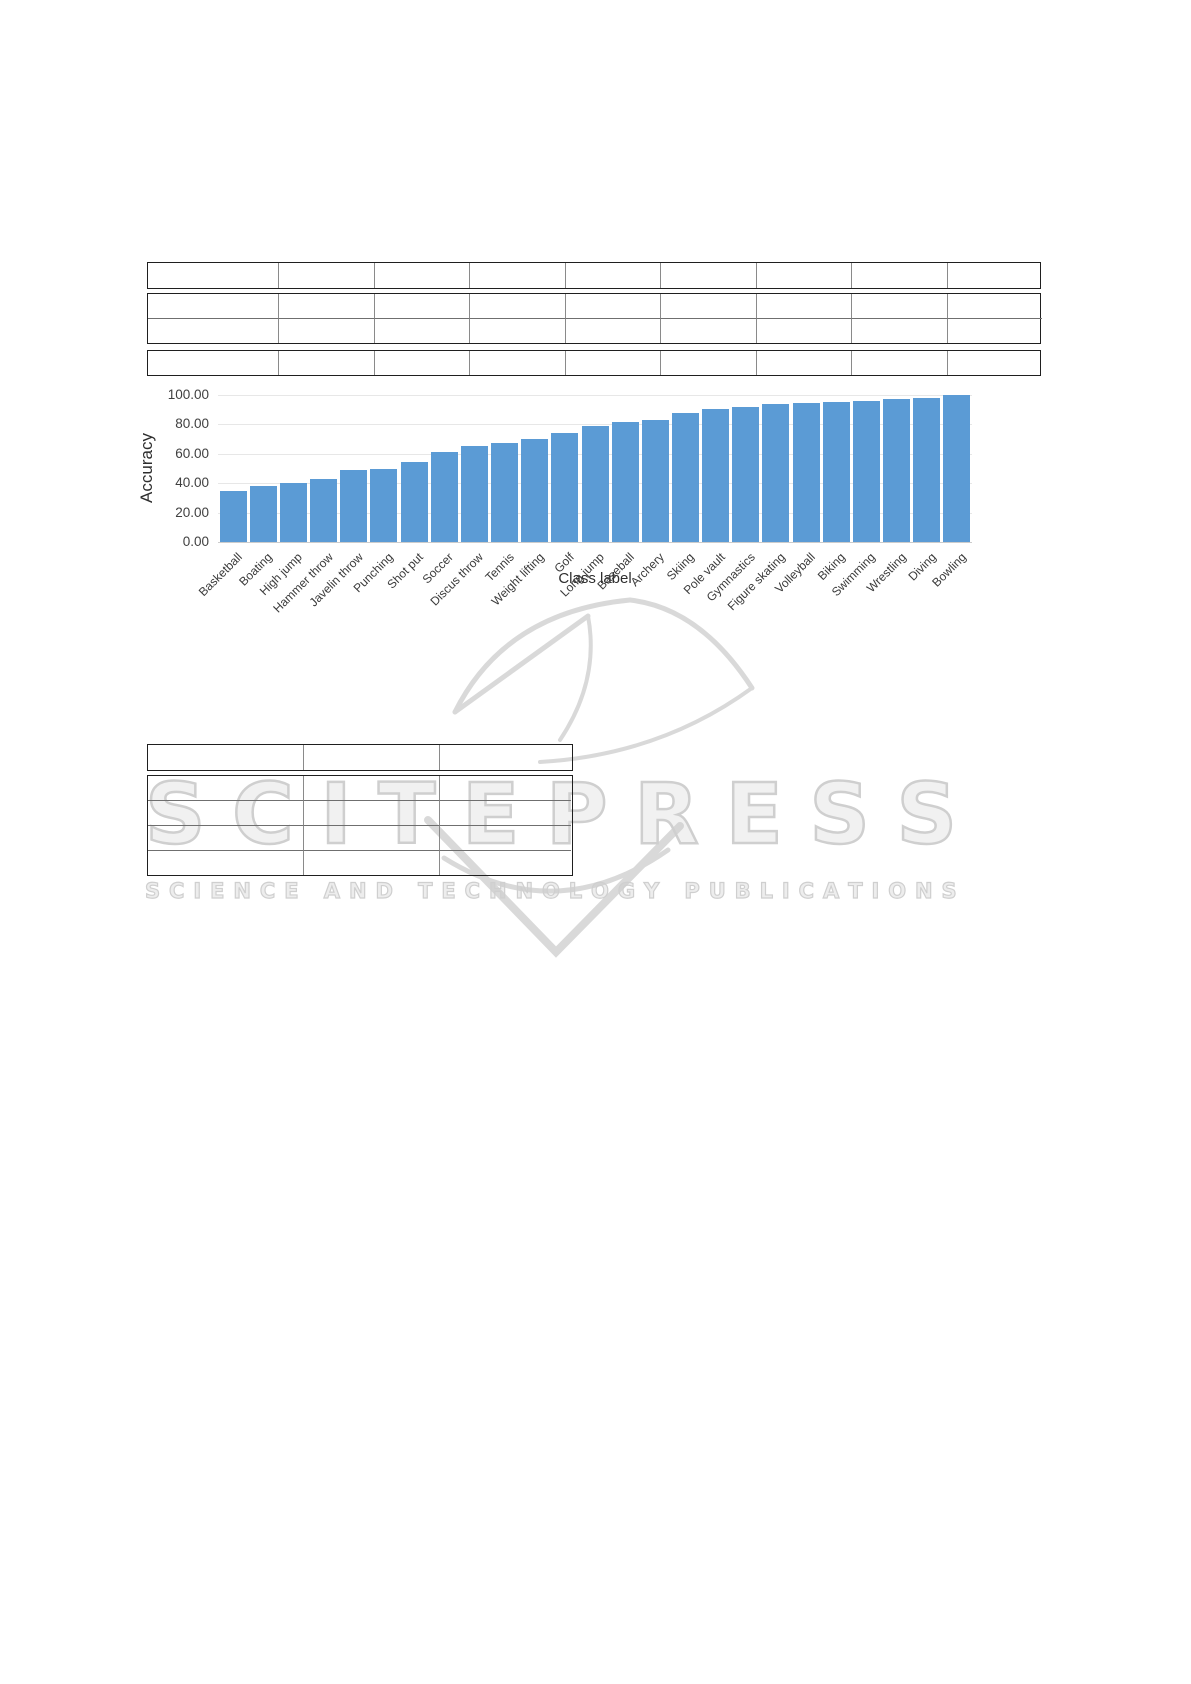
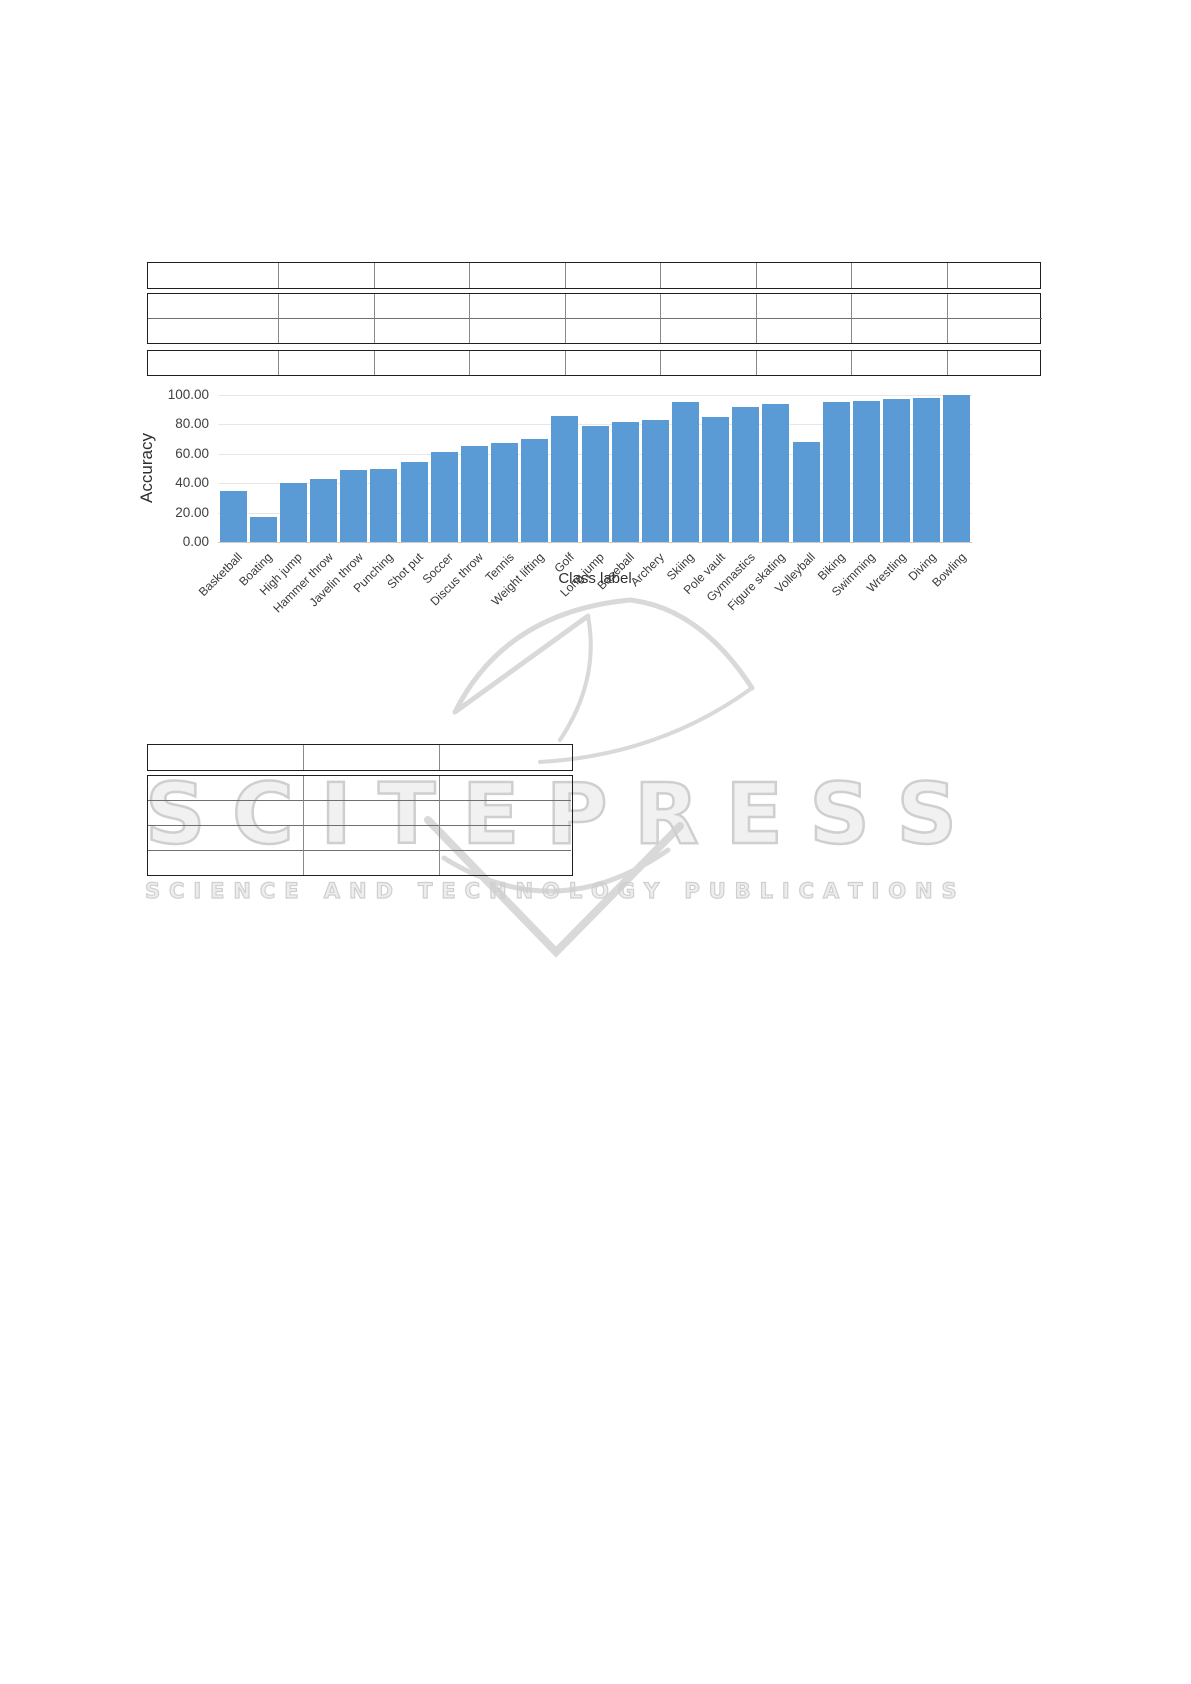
Boating: 38 -> 17
Golf: 74 -> 86
Skiing: 88 -> 95
Pole vault: 90 -> 85
Volleyball: 95 -> 68
